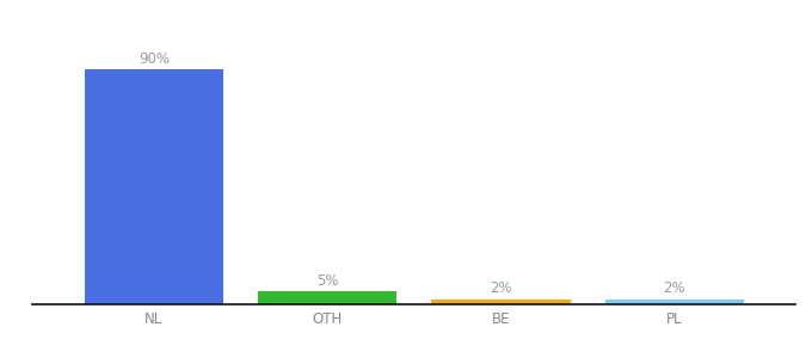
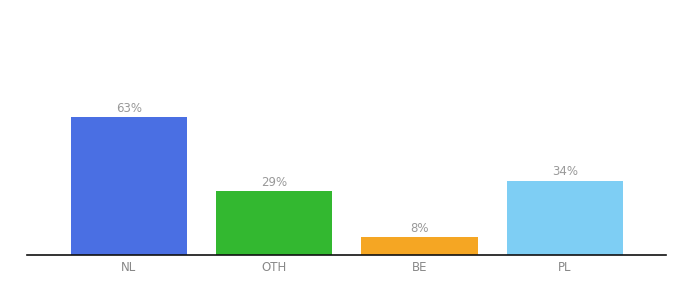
NL: 90% -> 63%
OTH: 5% -> 29%
BE: 2% -> 8%
PL: 2% -> 34%
